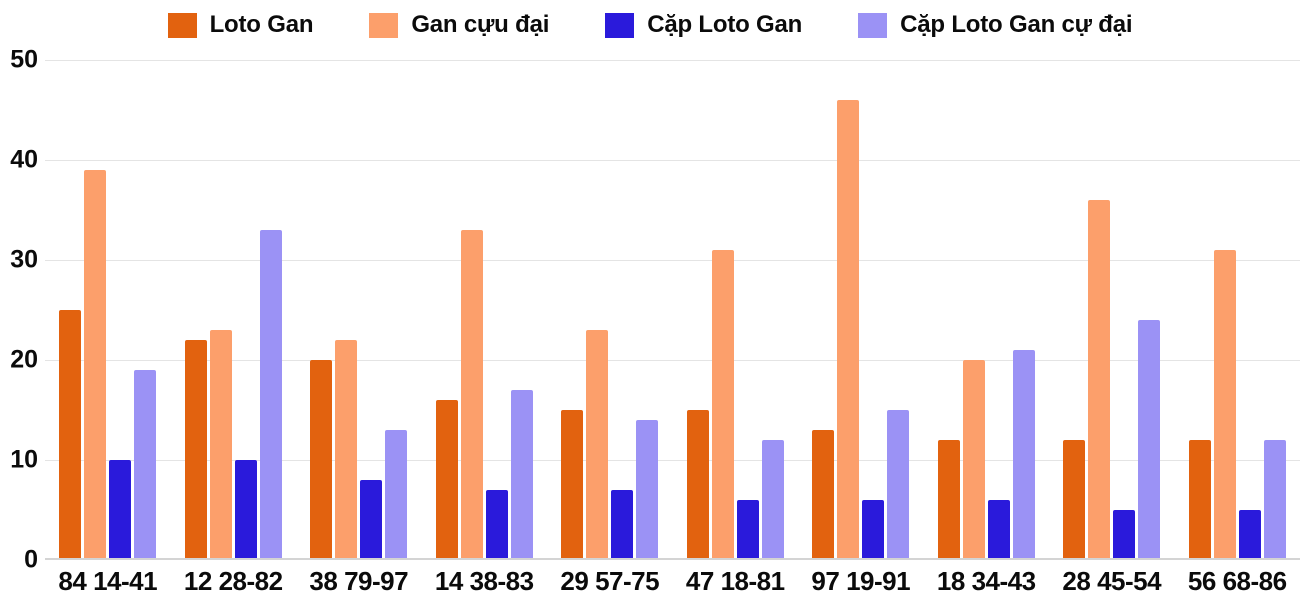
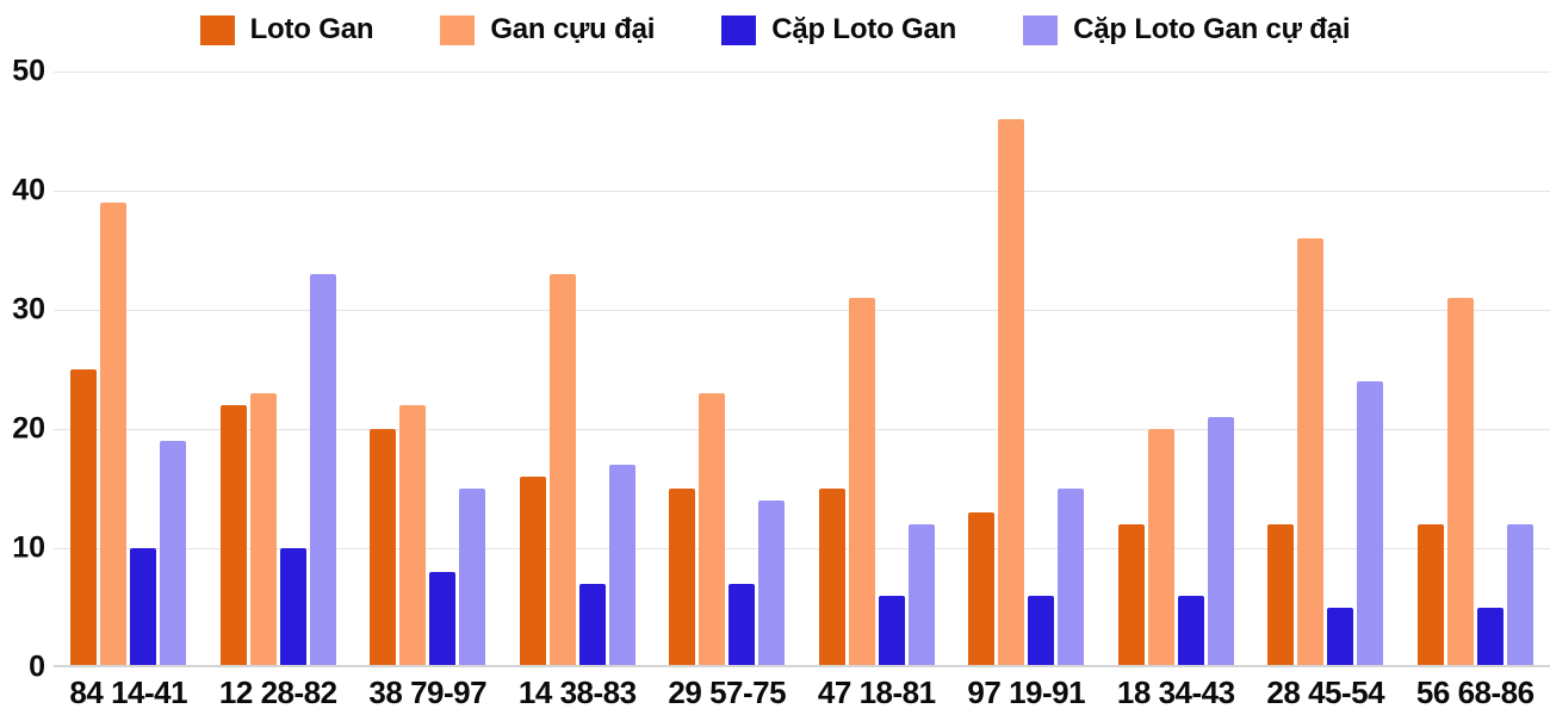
Cặp Loto Gan cự đại/38 79-97: 13 -> 15
